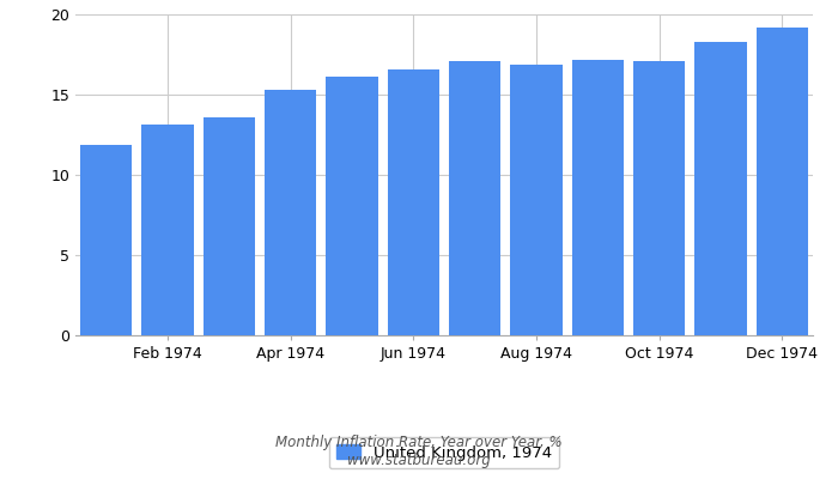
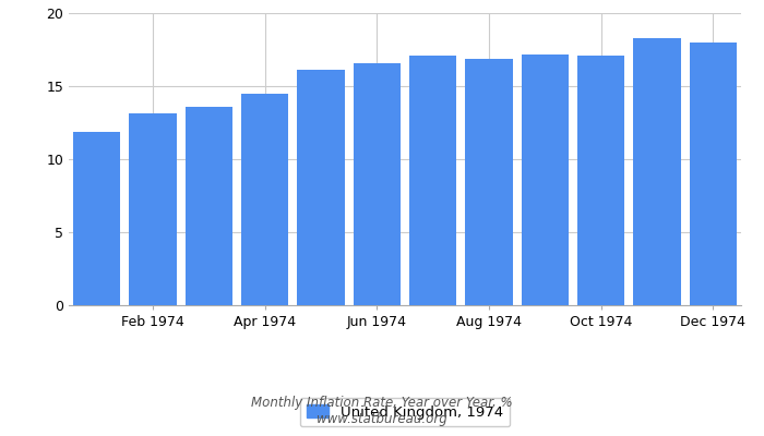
Apr 1974: 15.3 -> 14.5
Dec 1974: 19.2 -> 18.0
